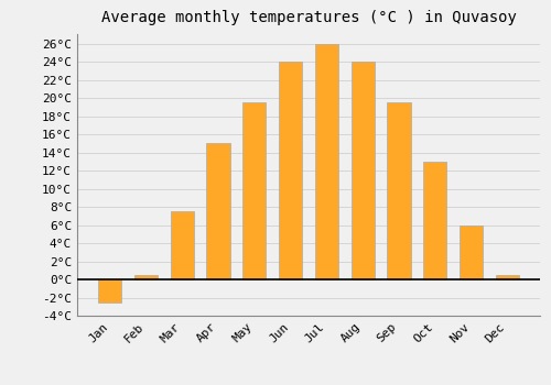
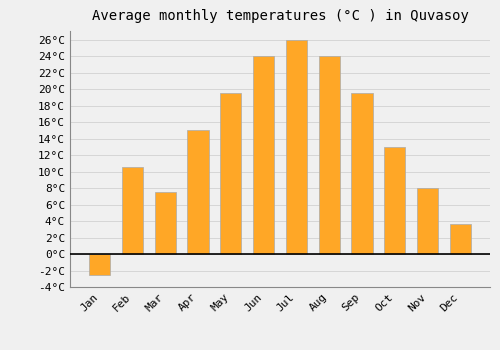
Feb: 0.5°C -> 10.6°C
Nov: 6.0°C -> 8.0°C
Dec: 0.5°C -> 3.6°C
